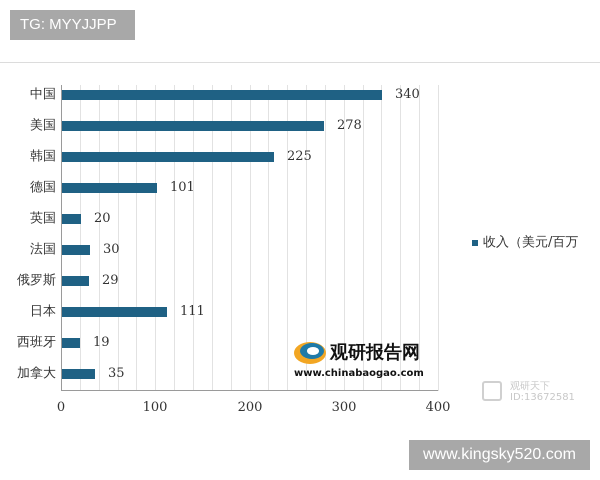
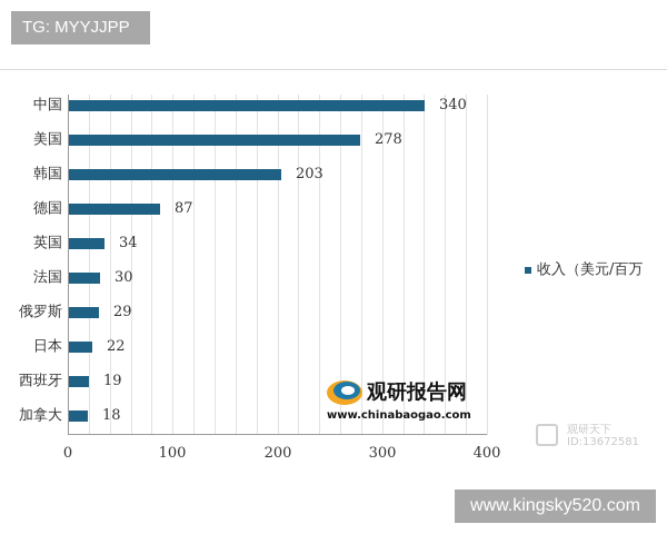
韩国: 225 -> 203
德国: 101 -> 87
英国: 20 -> 34
日本: 111 -> 22
加拿大: 35 -> 18
